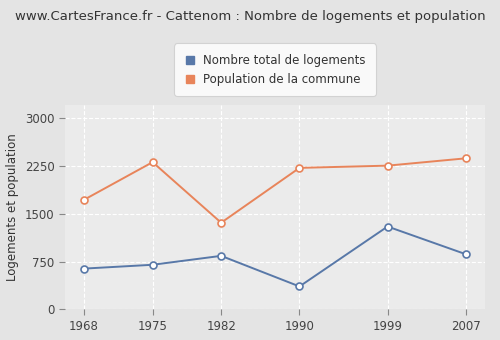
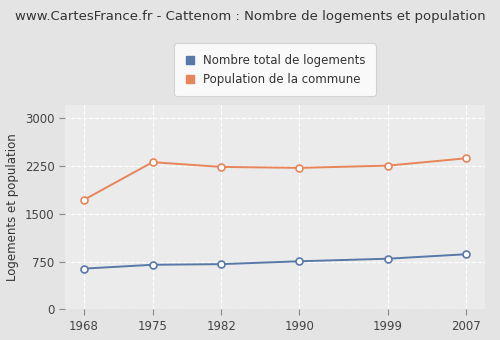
Nombre total de logements/1982: 840 -> 710
Population de la commune/1982: 1360 -> 2240
Nombre total de logements/1990: 360 -> 760
Nombre total de logements/1999: 1300 -> 800
